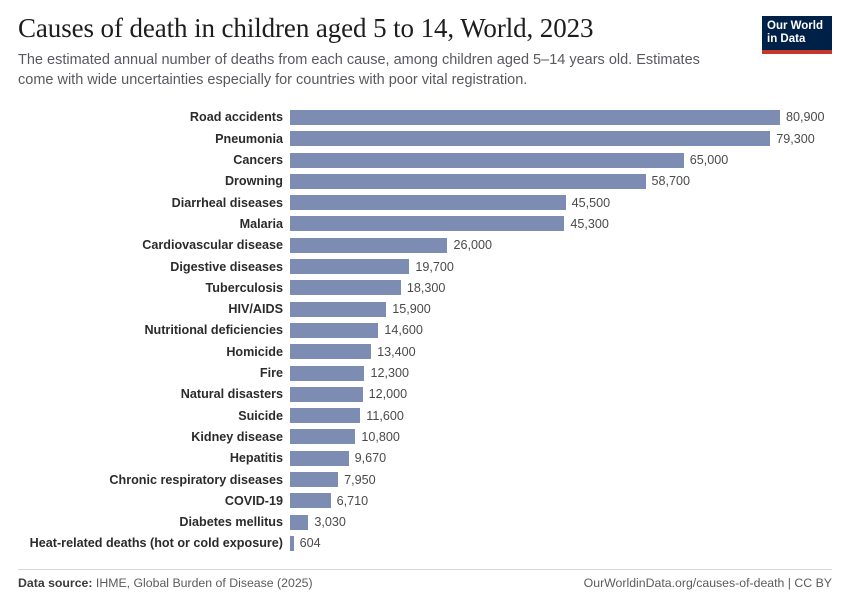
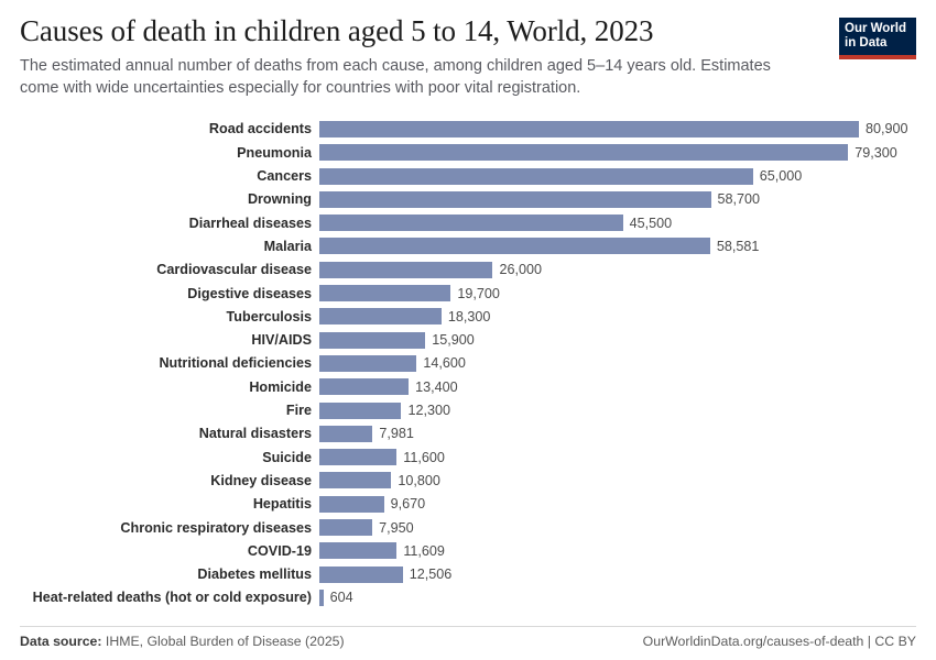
Malaria: 45,300 -> 58,581
Natural disasters: 12,000 -> 7,981
COVID-19: 6,710 -> 11,609
Diabetes mellitus: 3,030 -> 12,506
